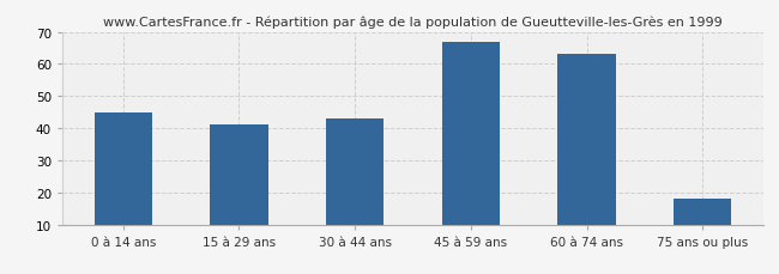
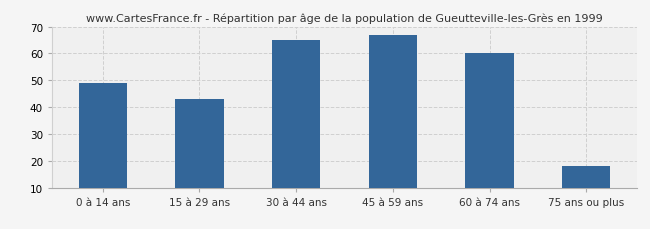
0 à 14 ans: 45 -> 49
15 à 29 ans: 41 -> 43
30 à 44 ans: 43 -> 65
60 à 74 ans: 63 -> 60
